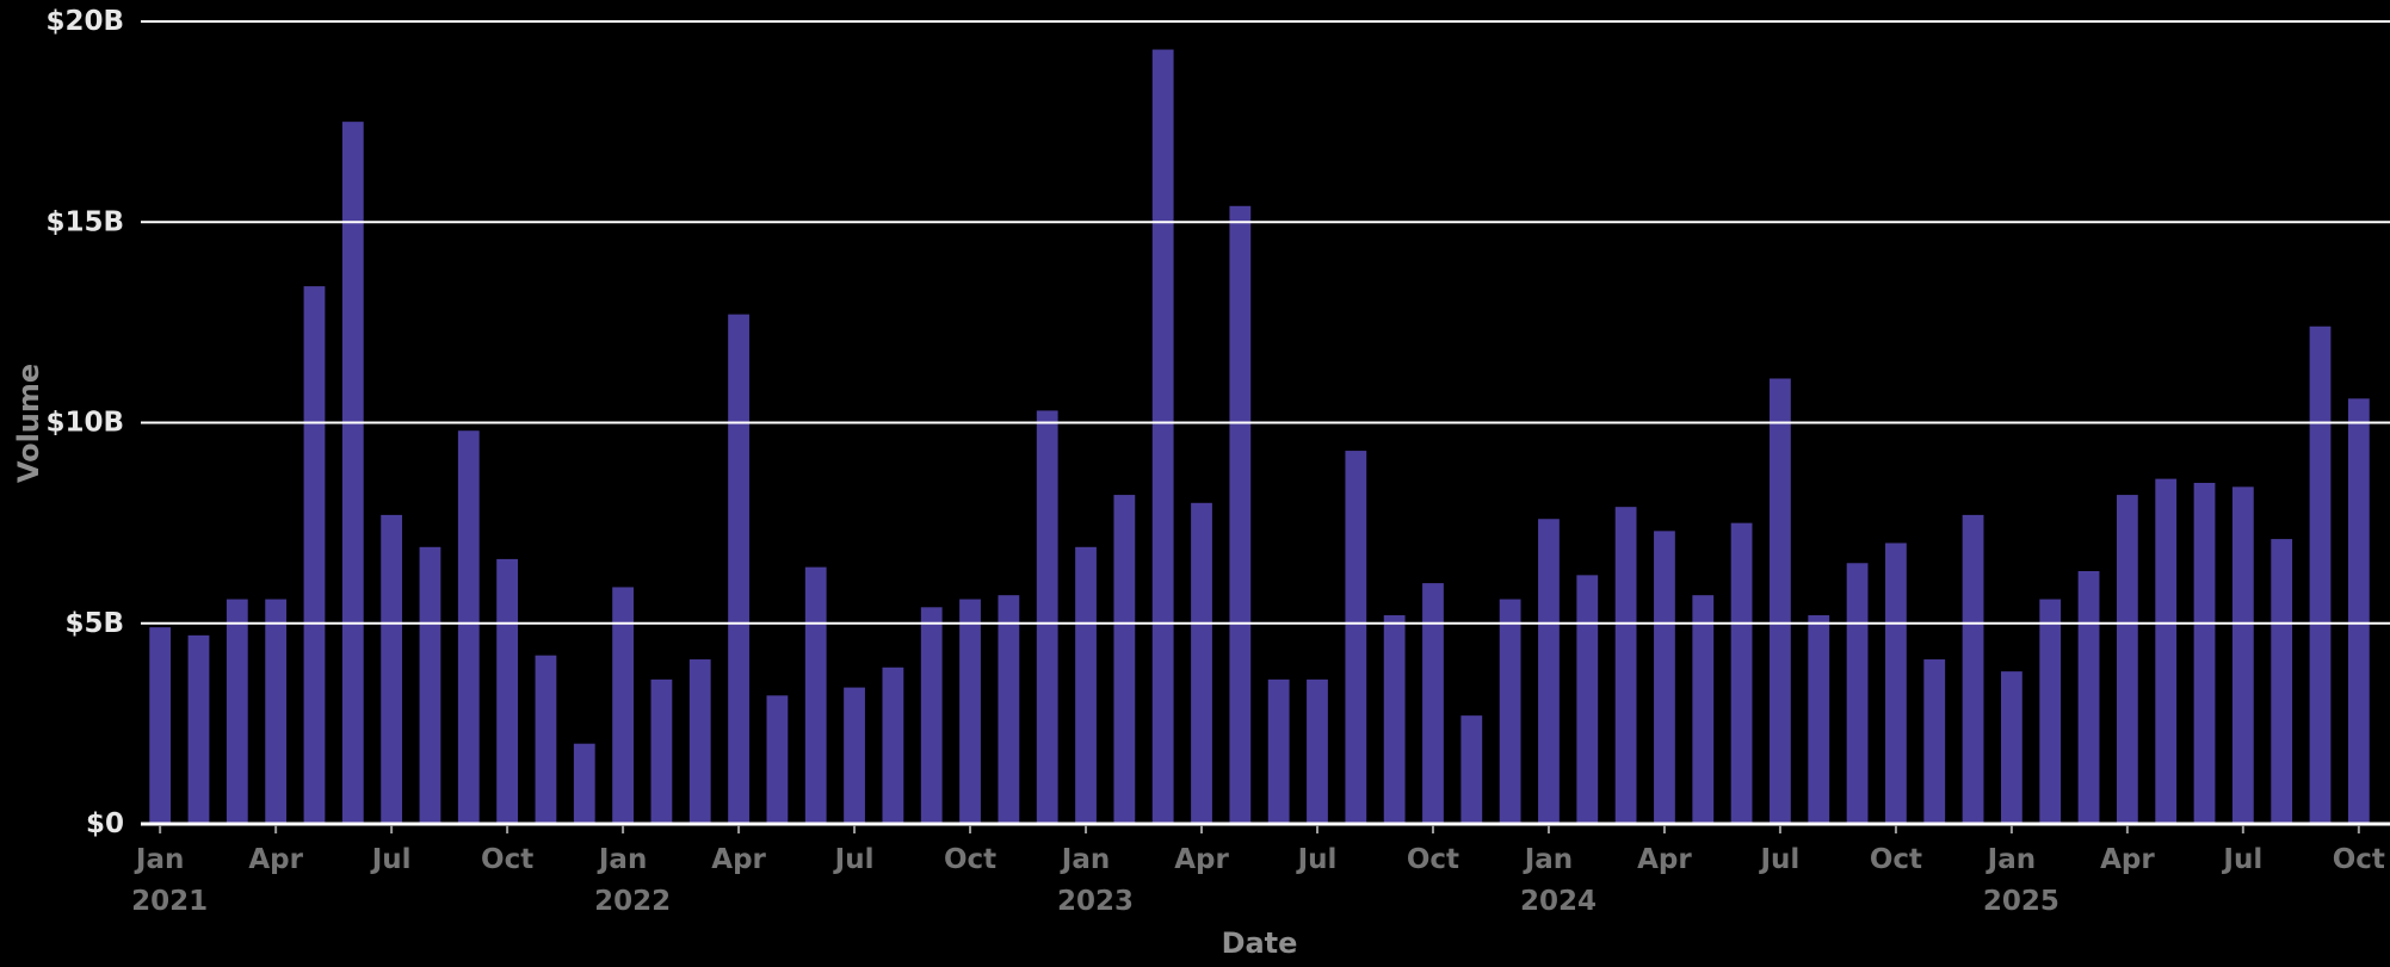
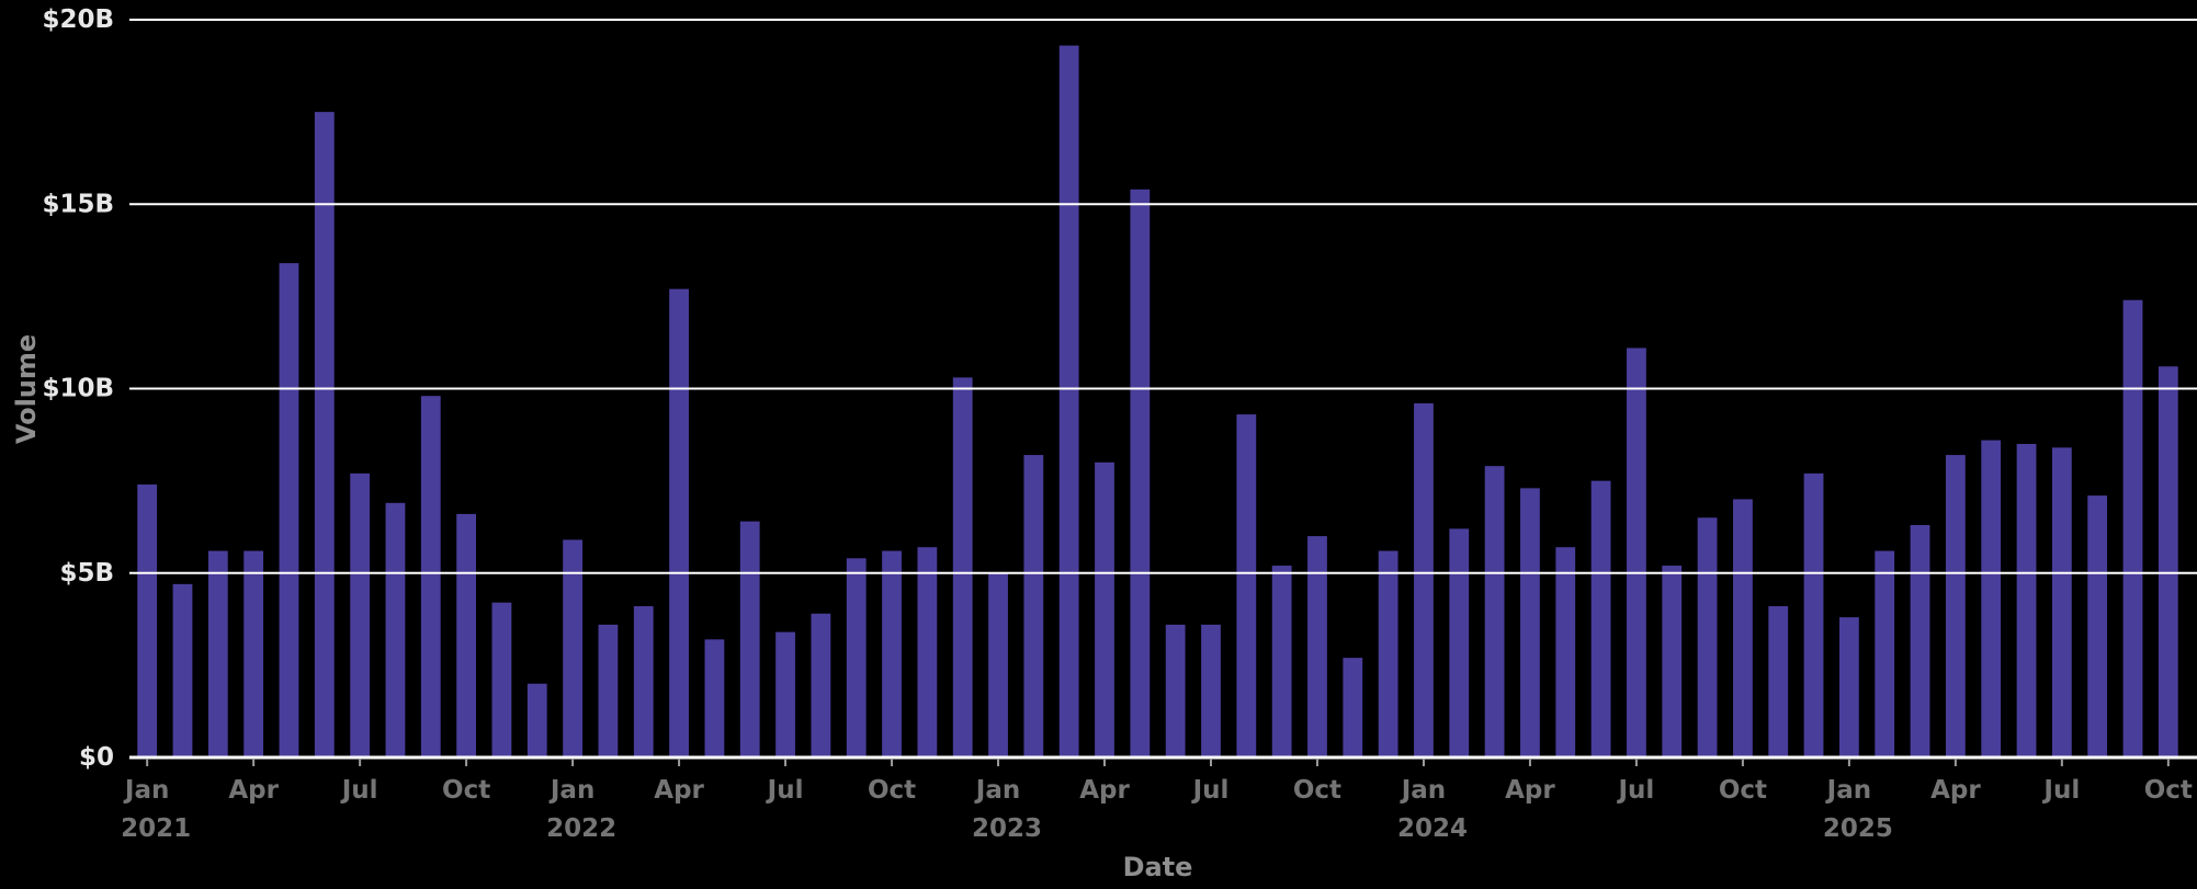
Jan 2021: $4.9B -> $7.4B
Jan 2023: $6.9B -> $5.0B
Jan 2024: $7.6B -> $9.6B
